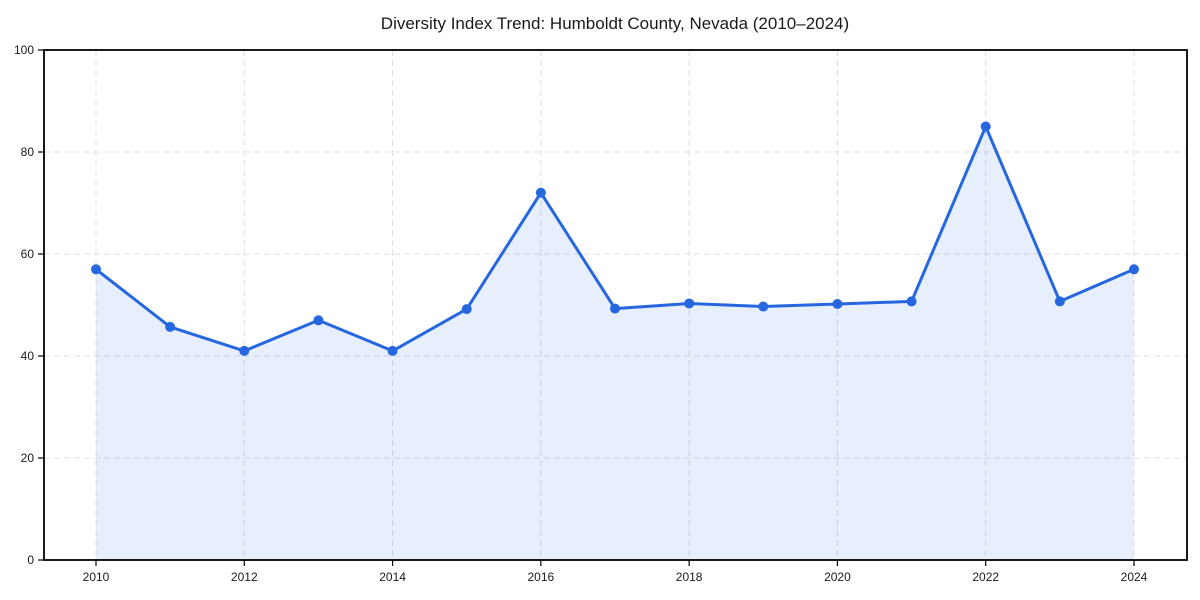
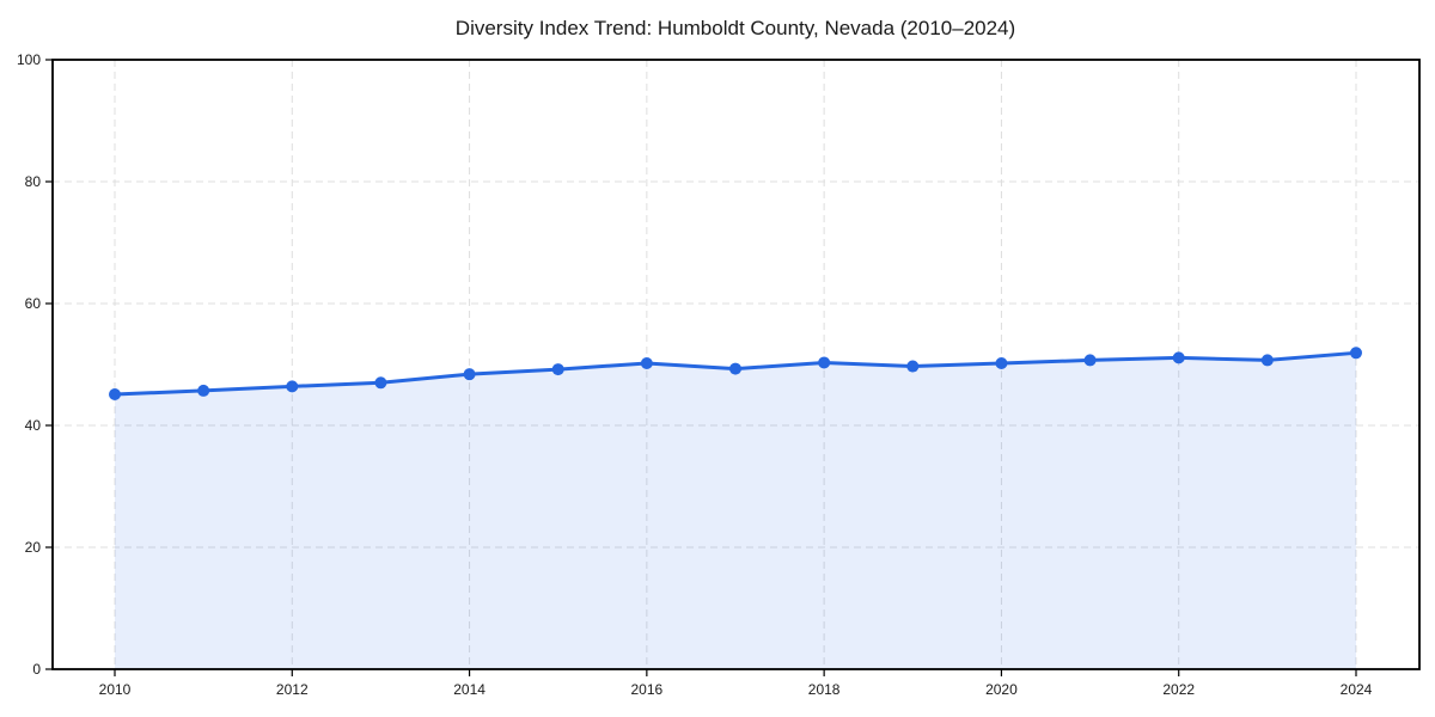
2010: 57 -> 45
2012: 41 -> 46
2014: 41 -> 48
2016: 72 -> 50
2022: 85 -> 51
2024: 57 -> 52
